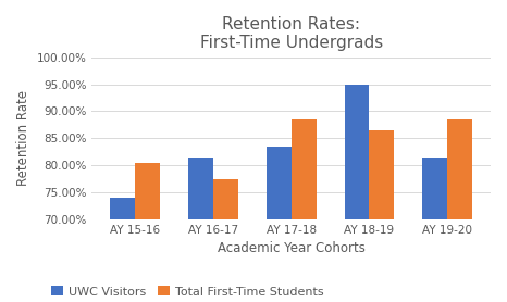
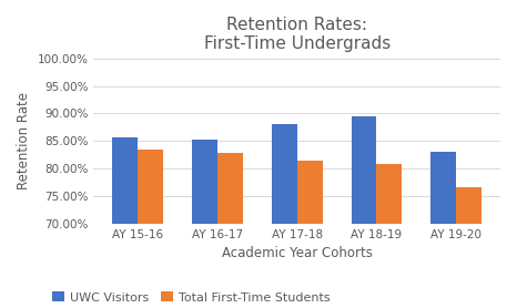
UWC Visitors/AY 15-16: 74.0% -> 85.7%
Total First-Time Students/AY 15-16: 80.5% -> 83.5%
UWC Visitors/AY 16-17: 81.5% -> 85.2%
Total First-Time Students/AY 16-17: 77.5% -> 82.9%
UWC Visitors/AY 17-18: 83.5% -> 88.1%
Total First-Time Students/AY 17-18: 88.5% -> 81.5%
UWC Visitors/AY 18-19: 95.0% -> 89.4%
Total First-Time Students/AY 18-19: 86.5% -> 80.9%
UWC Visitors/AY 19-20: 81.5% -> 83.1%
Total First-Time Students/AY 19-20: 88.5% -> 76.5%
